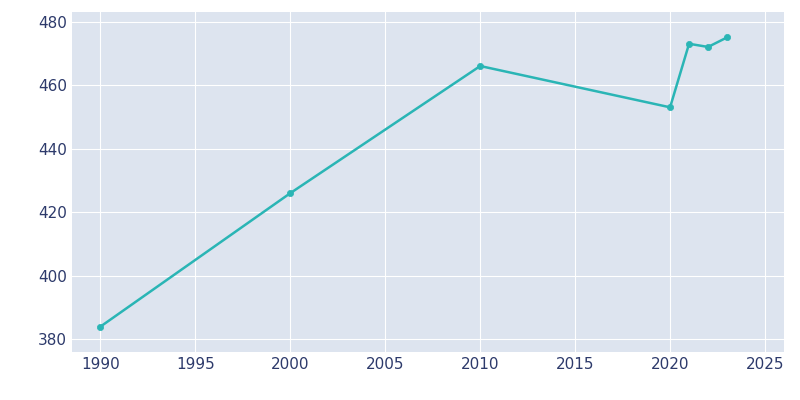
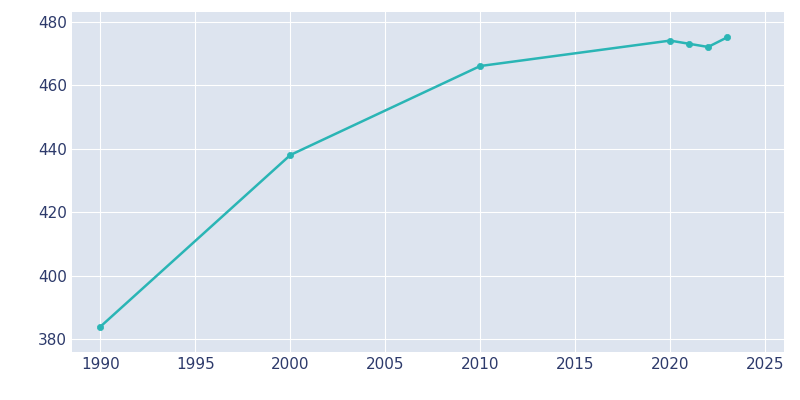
2000: 426 -> 438
2020: 453 -> 474
